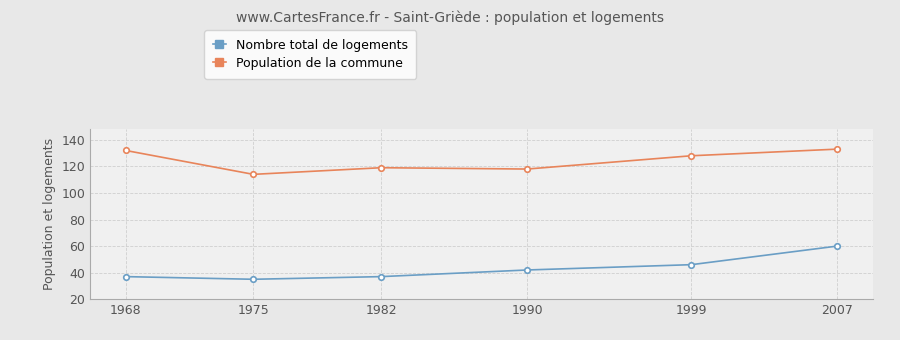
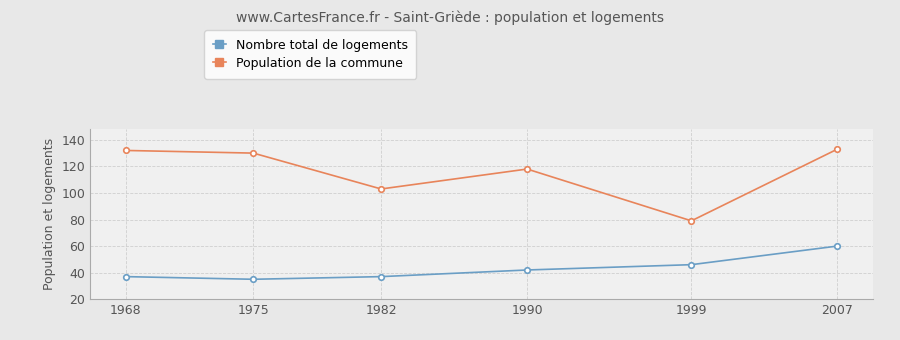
Population de la commune/1975: 114 -> 130
Population de la commune/1982: 119 -> 103
Population de la commune/1999: 128 -> 79
